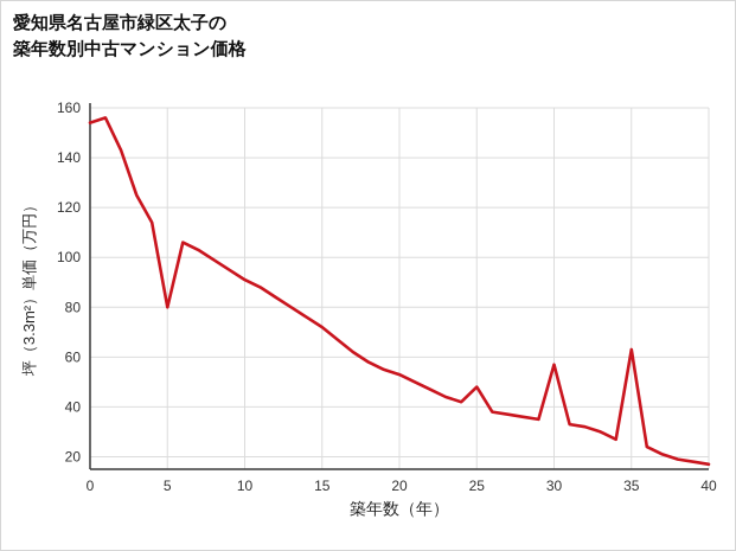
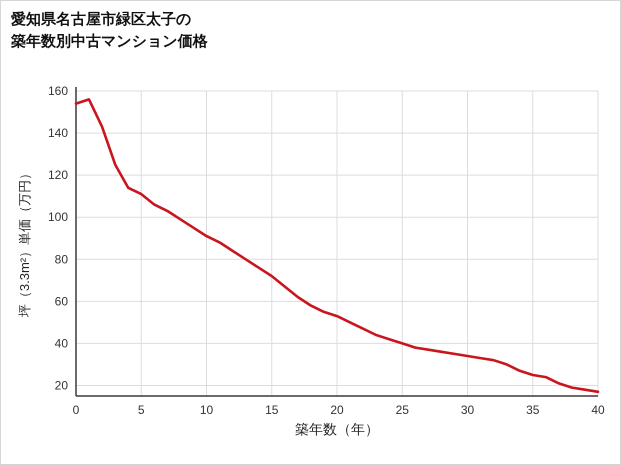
5: 80 -> 111
25: 48 -> 40
30: 57 -> 34
35: 63 -> 25
